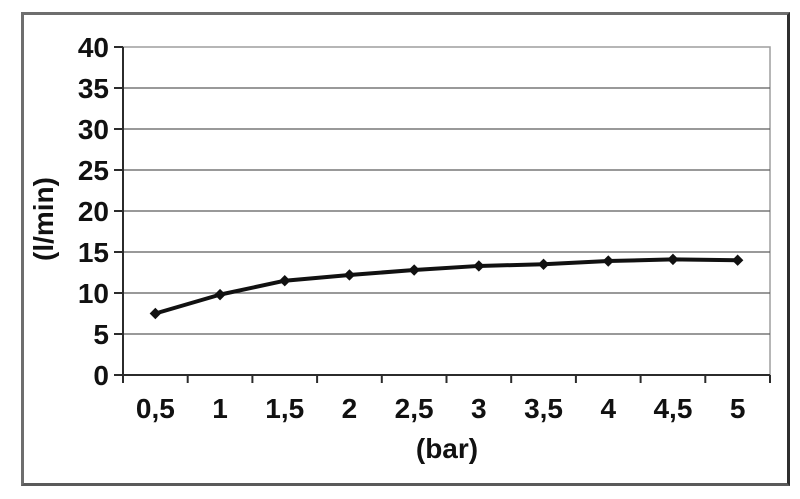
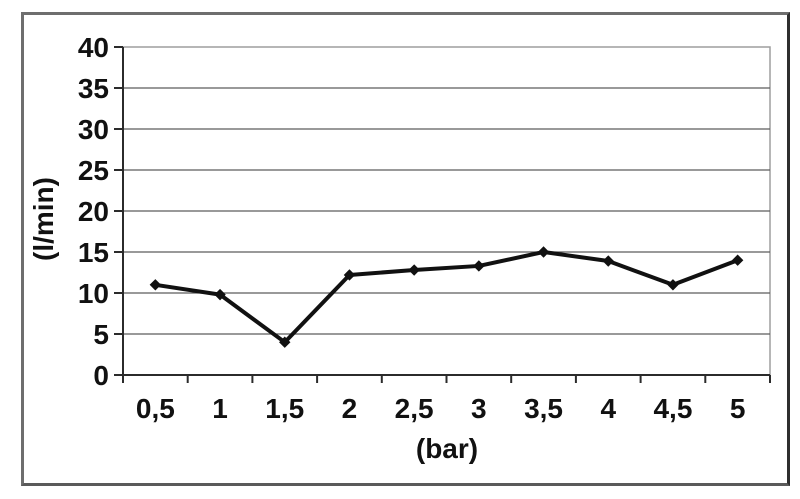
0,5: 8 -> 11
1,5: 12 -> 4
3,5: 14 -> 15
4,5: 14 -> 11
